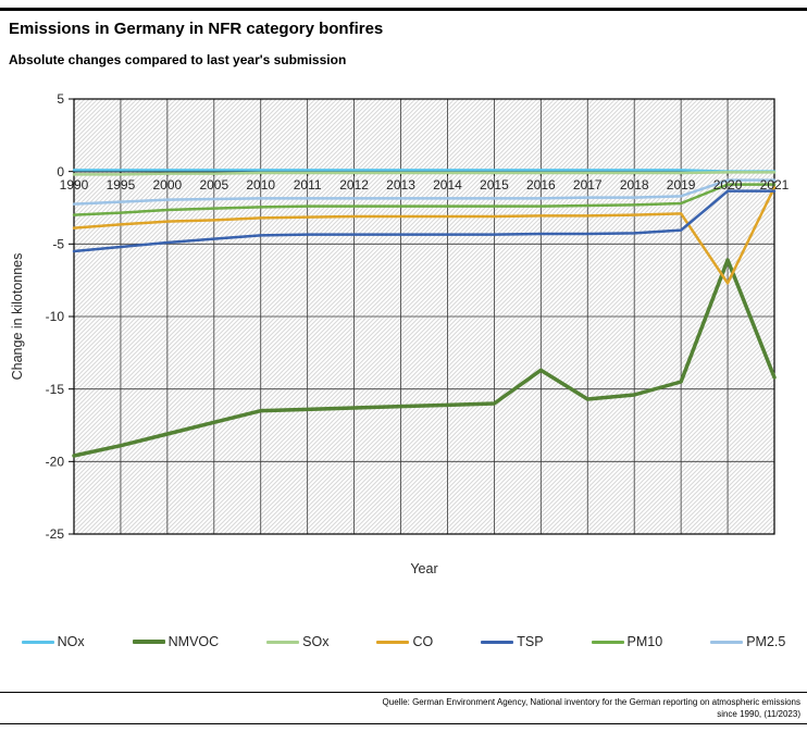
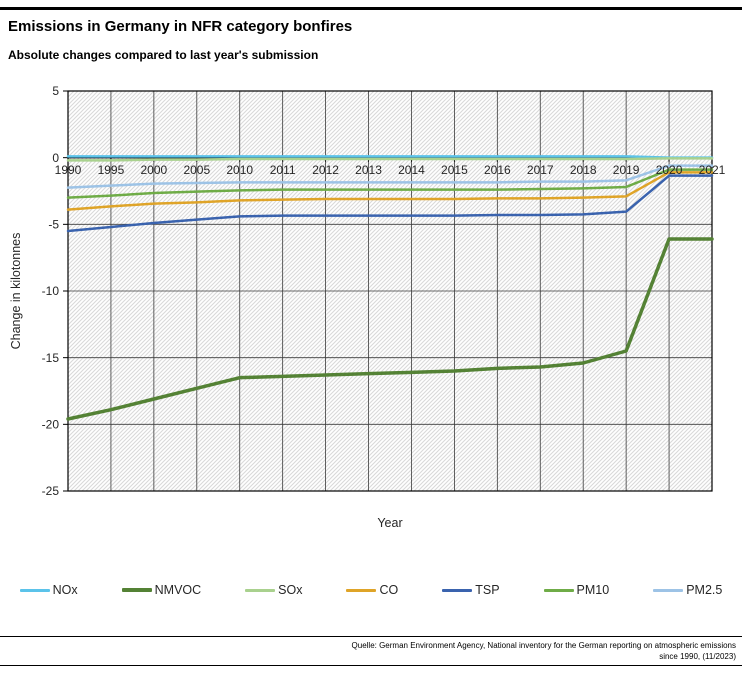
NMVOC/2016: -13.7 -> -15.8
CO/2020: -7.7 -> -1.1
NMVOC/2021: -14.2 -> -6.1
